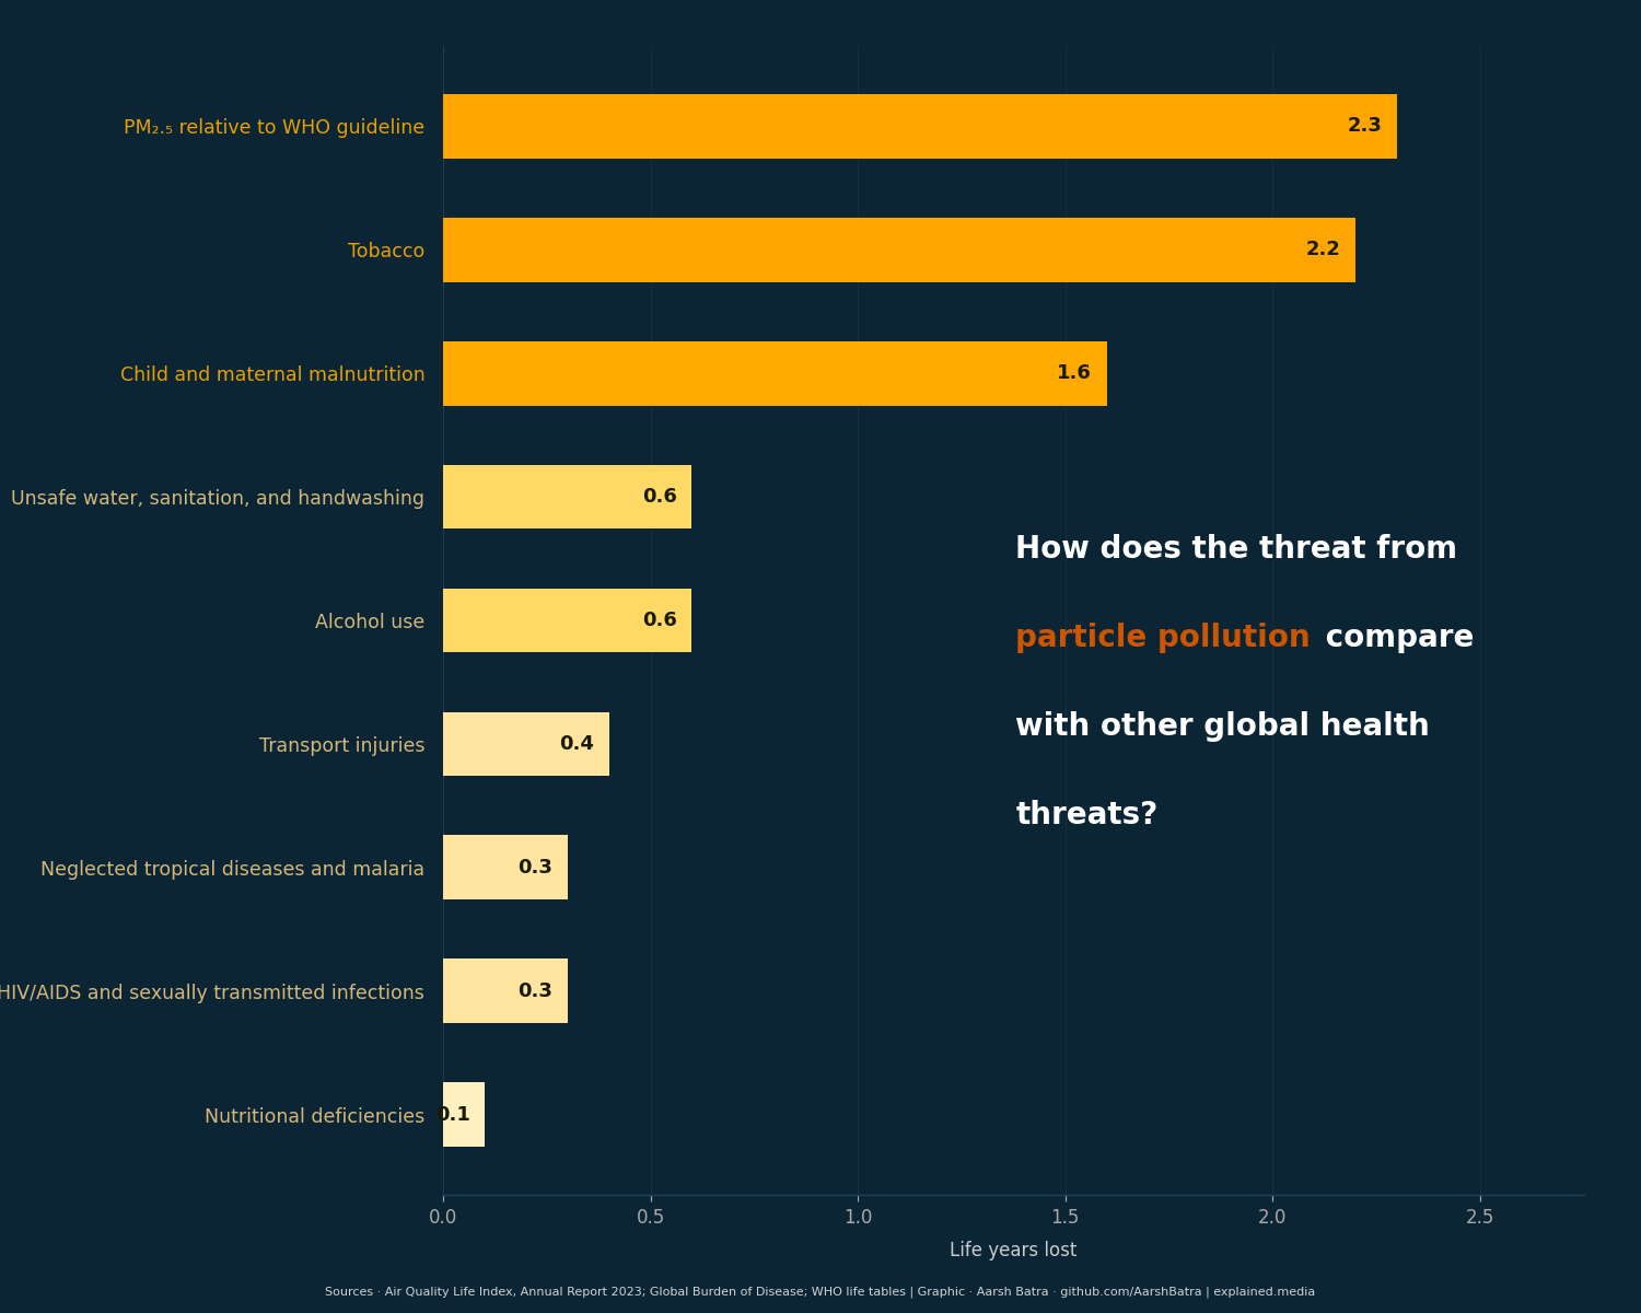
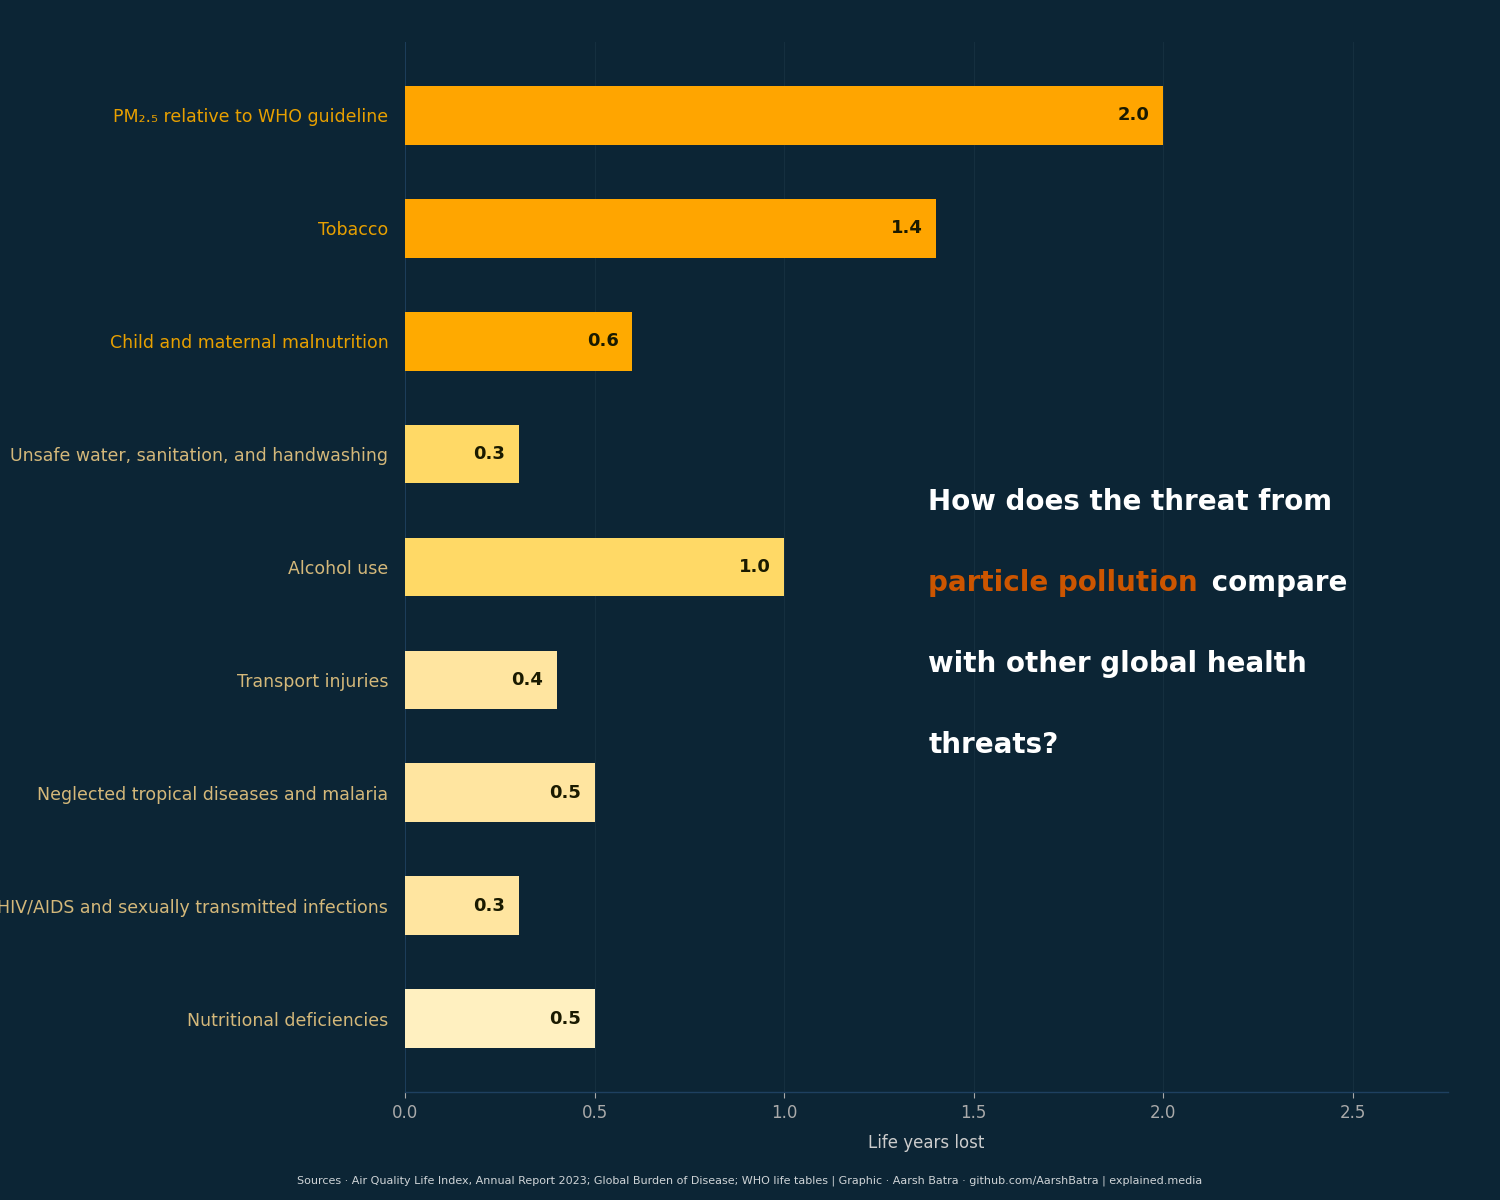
PM₂.₅ relative to WHO guideline: 2.3 -> 2.0
Tobacco: 2.2 -> 1.4
Child and maternal malnutrition: 1.6 -> 0.6
Unsafe water, sanitation, and handwashing: 0.6 -> 0.3
Alcohol use: 0.6 -> 1.0
Neglected tropical diseases and malaria: 0.3 -> 0.5
Nutritional deficiencies: 0.1 -> 0.5
